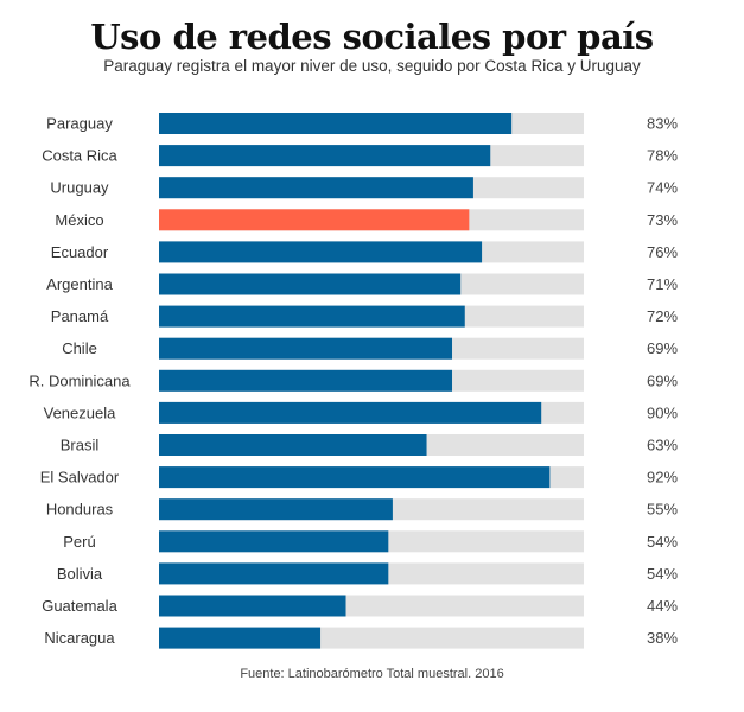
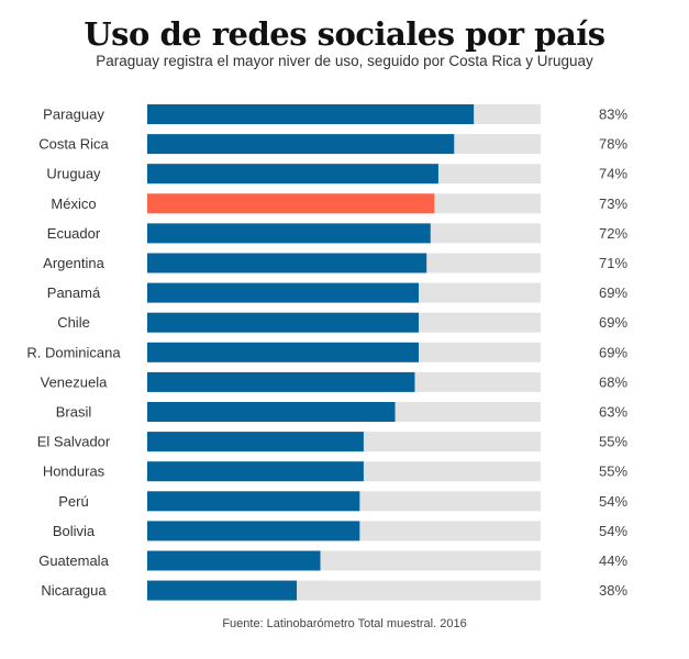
Ecuador: 76% -> 72%
Panamá: 72% -> 69%
Venezuela: 90% -> 68%
El Salvador: 92% -> 55%
